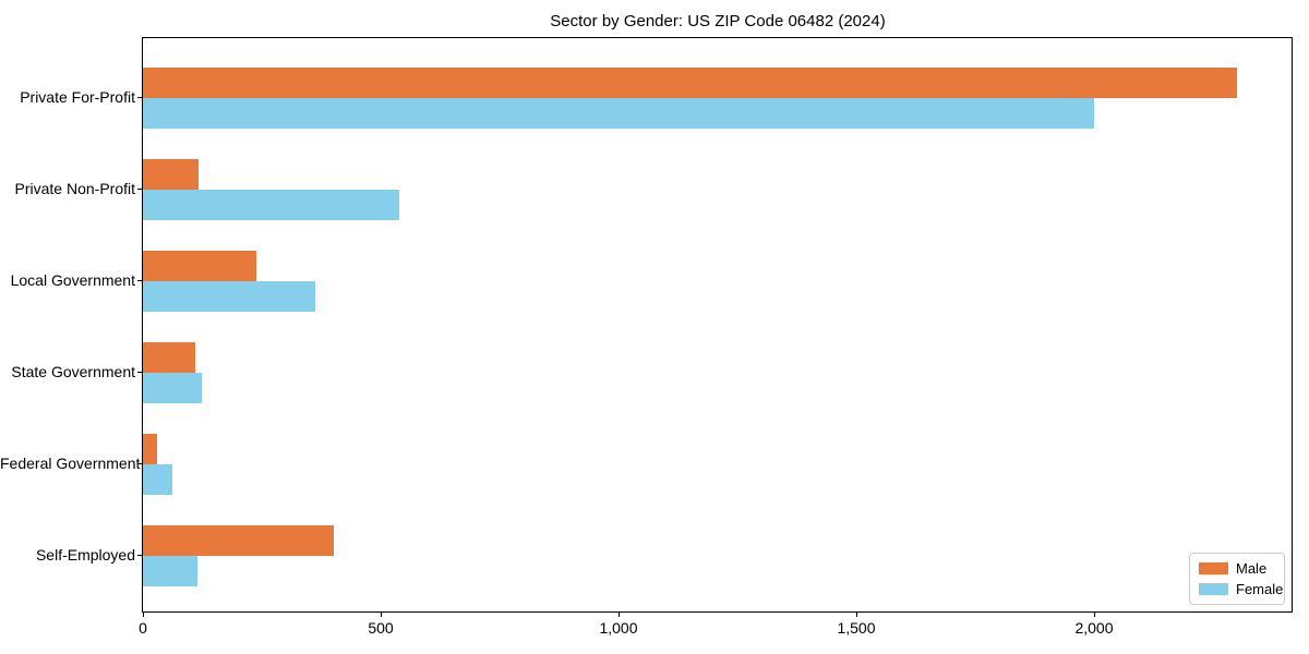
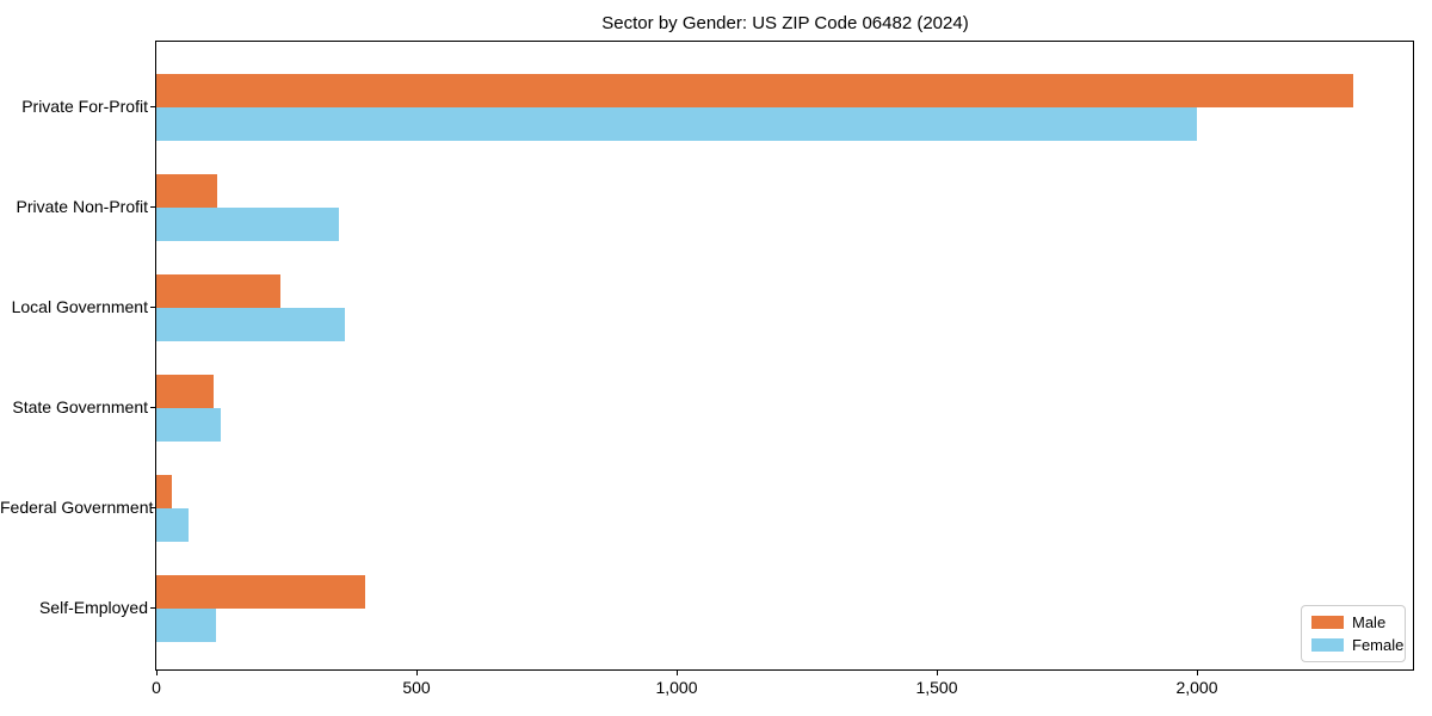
Female/Private Non-Profit: 540 -> 350
